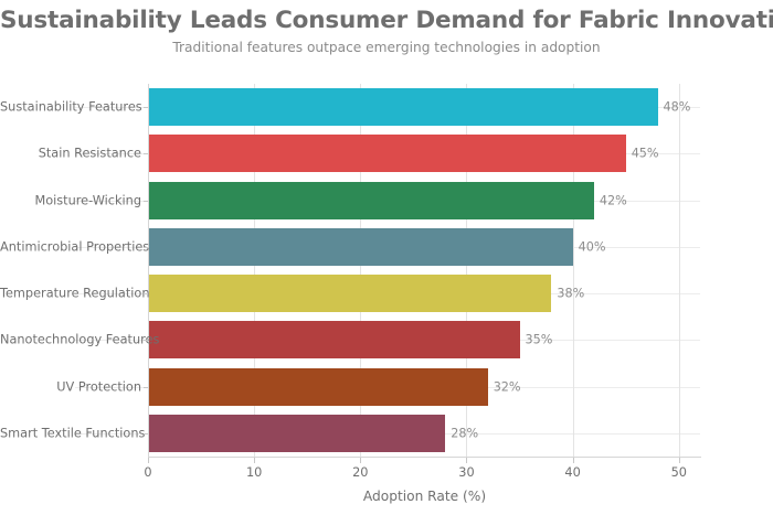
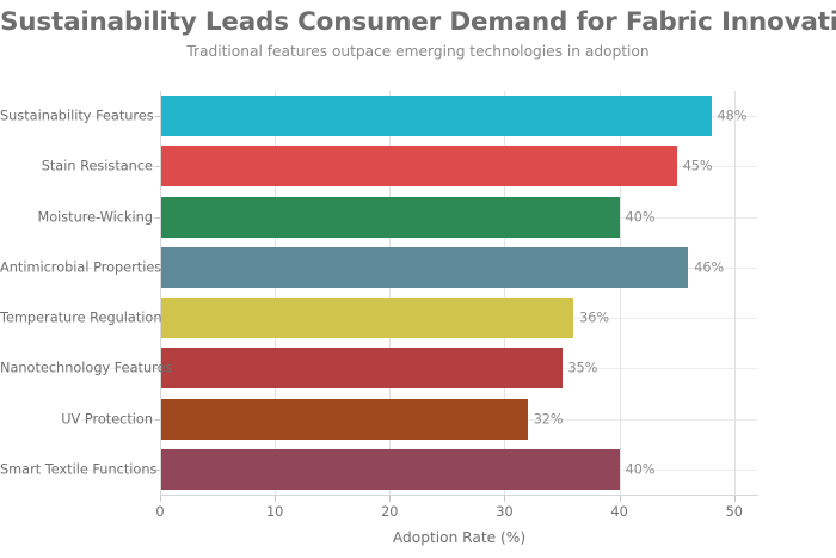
Moisture-Wicking: 42% -> 40%
Antimicrobial Properties: 40% -> 46%
Temperature Regulation: 38% -> 36%
Smart Textile Functions: 28% -> 40%
